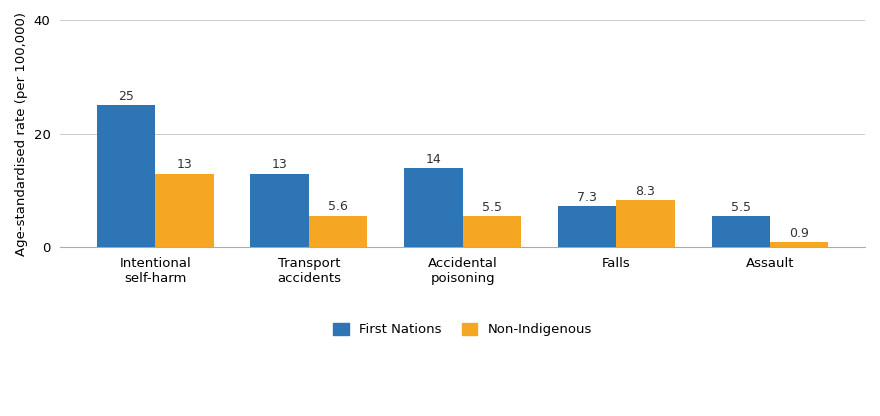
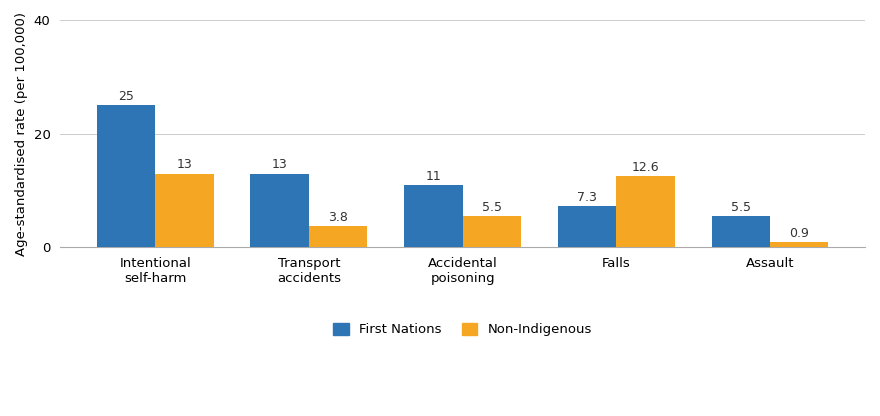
Non-Indigenous/Transport accidents: 5.6 -> 3.8
First Nations/Accidental poisoning: 14 -> 11
Non-Indigenous/Falls: 8.3 -> 12.6
